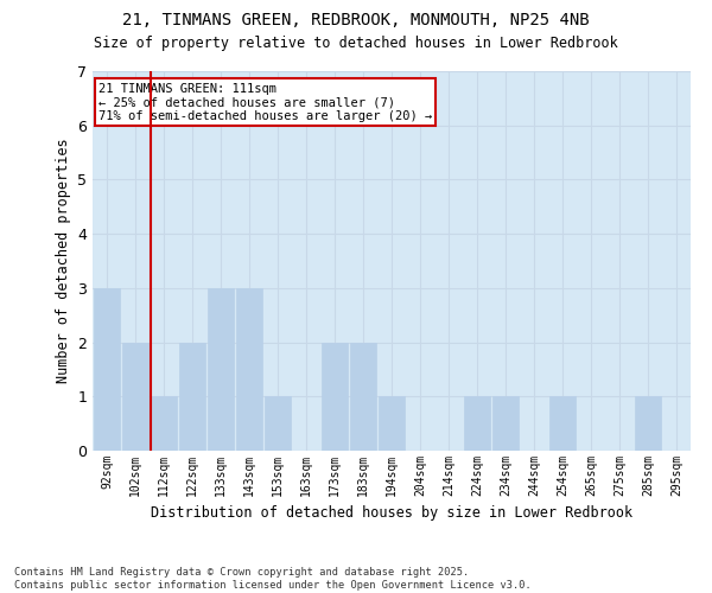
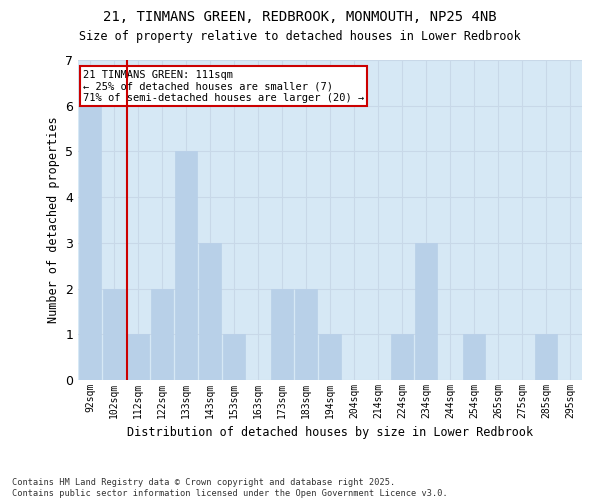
92sqm: 3 -> 6
133sqm: 3 -> 5
234sqm: 1 -> 3
